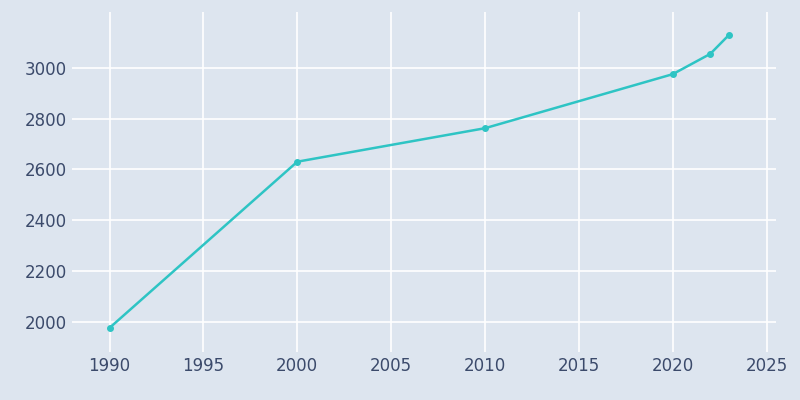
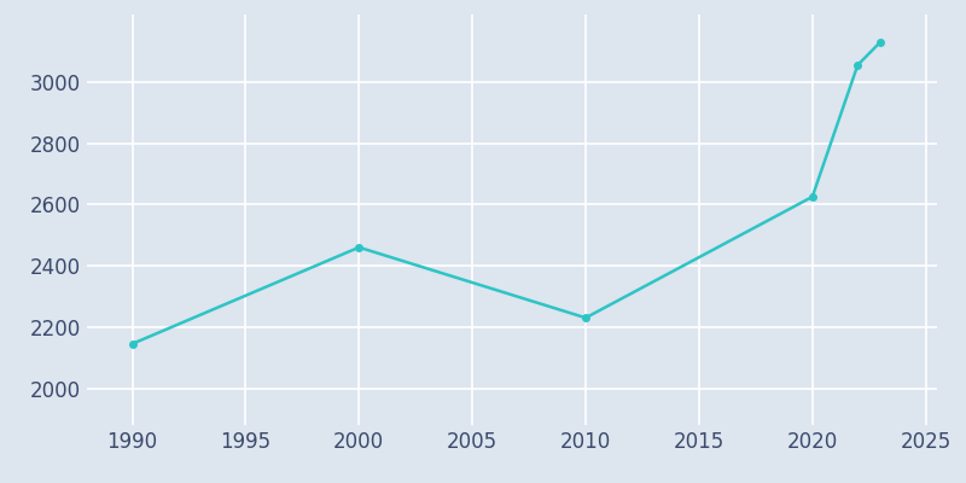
1990: 1975 -> 2145
2000: 2630 -> 2460
2010: 2762 -> 2230
2020: 2975 -> 2625
